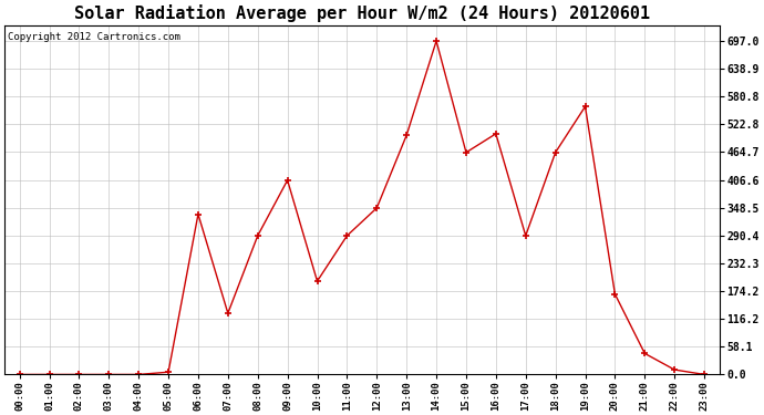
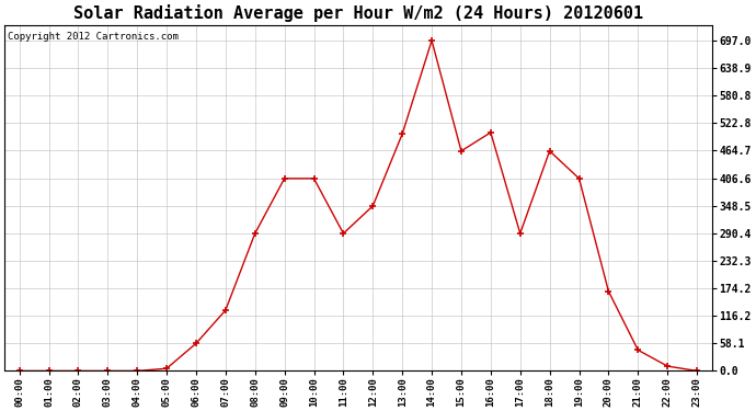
06:00: 335 -> 58
10:00: 195 -> 406
19:00: 560 -> 406
